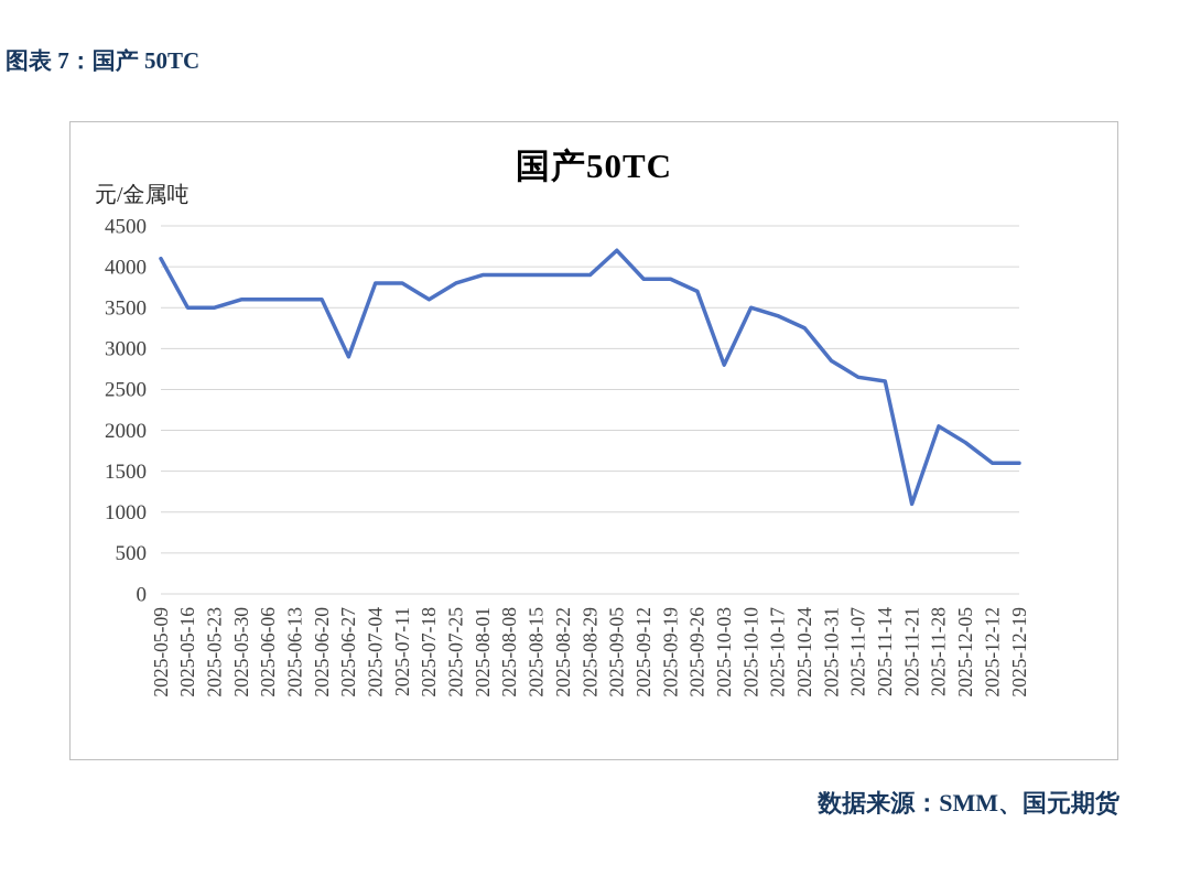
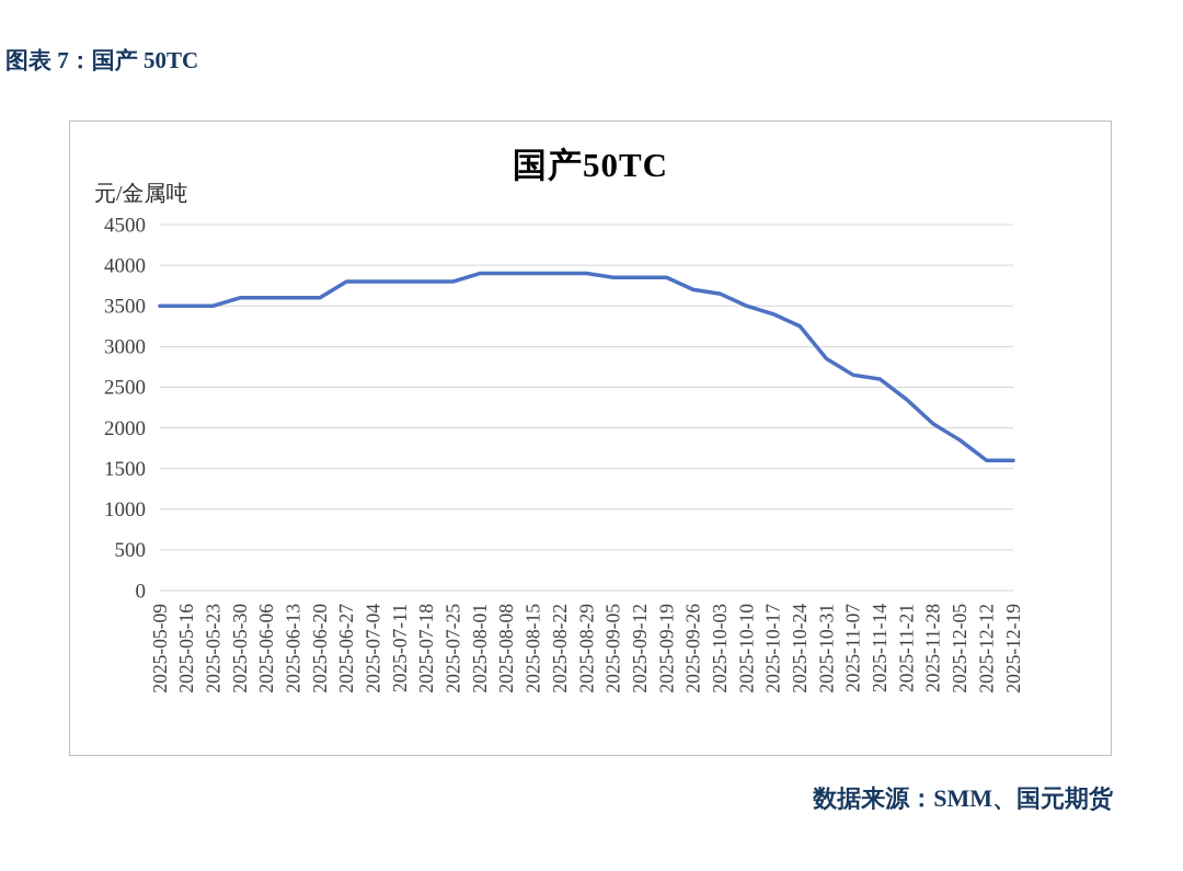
2025-05-09: 4100 -> 3500
2025-06-27: 2900 -> 3800
2025-07-18: 3600 -> 3800
2025-09-05: 4200 -> 3800
2025-10-03: 2800 -> 3600
2025-11-21: 1100 -> 2400
